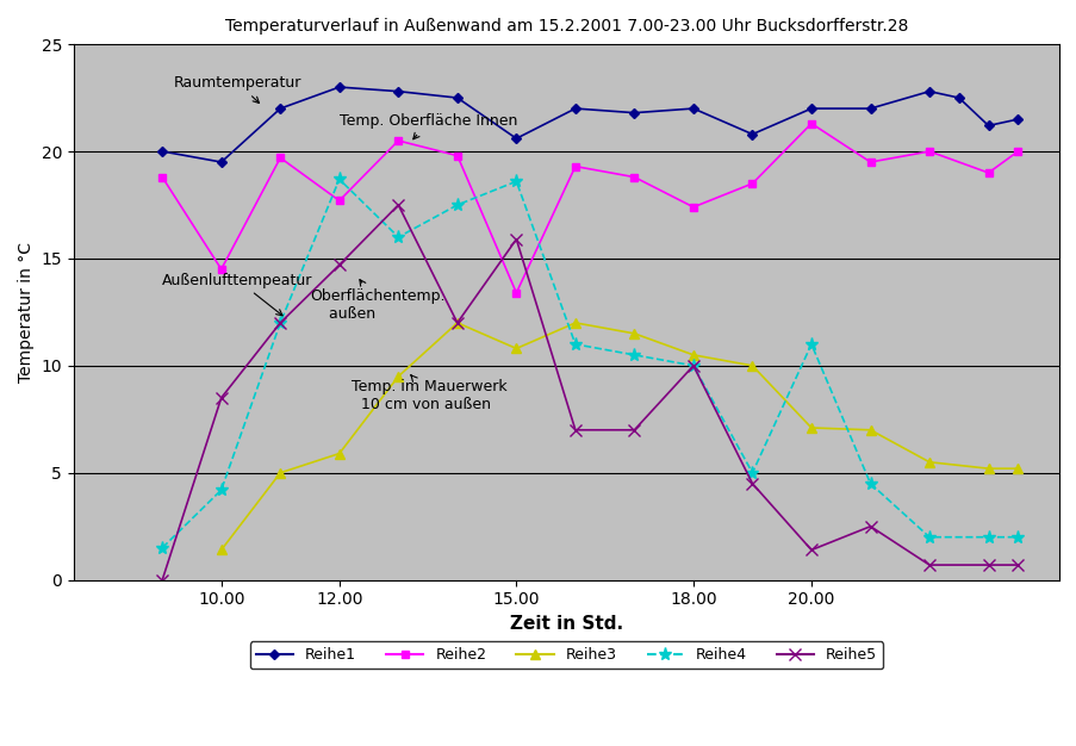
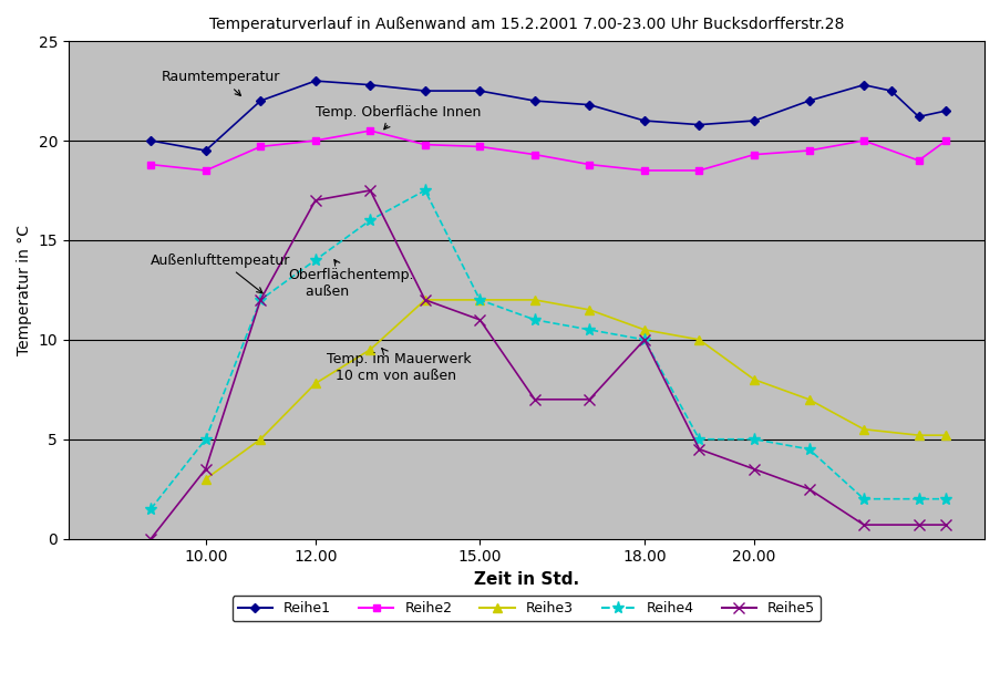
Reihe2/10.00: 14.5 -> 18.5
Reihe3/10.00: 1.4 -> 3.0
Reihe4/10.00: 4.2 -> 5.0
Reihe5/10.00: 8.5 -> 3.5
Reihe2/12.00: 17.7 -> 20.0
Reihe3/12.00: 5.9 -> 7.8
Reihe4/12.00: 18.7 -> 14.0
Reihe5/12.00: 14.7 -> 17.0
Reihe1/15.00: 20.6 -> 22.5
Reihe2/15.00: 13.4 -> 19.7
Reihe3/15.00: 10.8 -> 12.0
Reihe4/15.00: 18.6 -> 12.0
Reihe5/15.00: 15.9 -> 11.0
Reihe1/18.00: 22.0 -> 21.0
Reihe2/18.00: 17.4 -> 18.5
Reihe1/20.00: 22.0 -> 21.0
Reihe2/20.00: 21.3 -> 19.3
Reihe3/20.00: 7.1 -> 8.0
Reihe4/20.00: 11.0 -> 5.0
Reihe5/20.00: 1.4 -> 3.5
